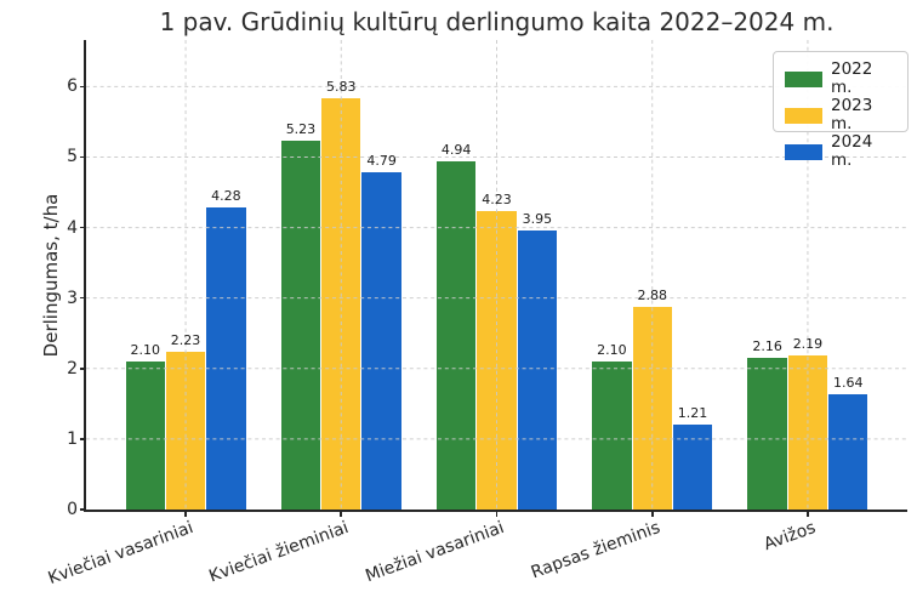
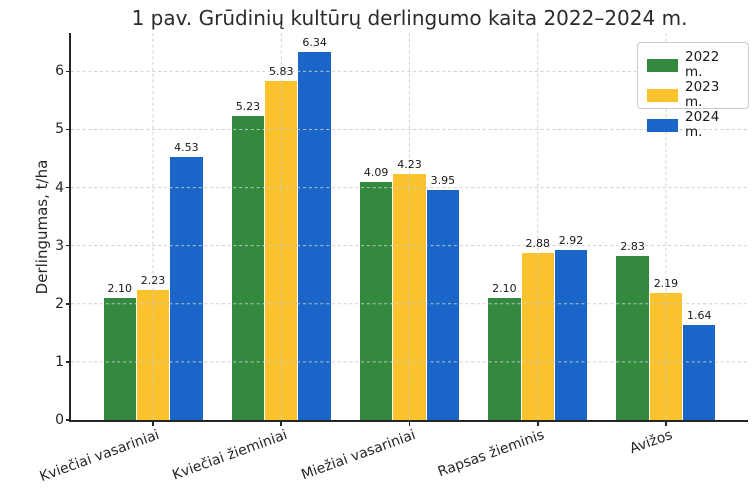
2024 m./Kviečiai vasariniai: 4.28 -> 4.53
2024 m./Kviečiai žieminiai: 4.79 -> 6.34
2022 m./Miežiai vasariniai: 4.94 -> 4.09
2024 m./Rapsas žieminis: 1.21 -> 2.92
2022 m./Avižos: 2.16 -> 2.83
